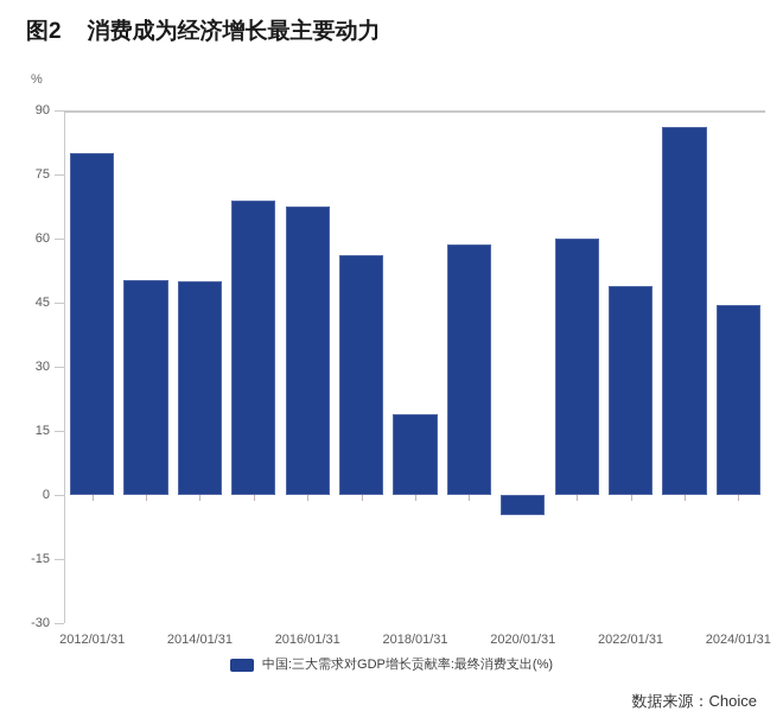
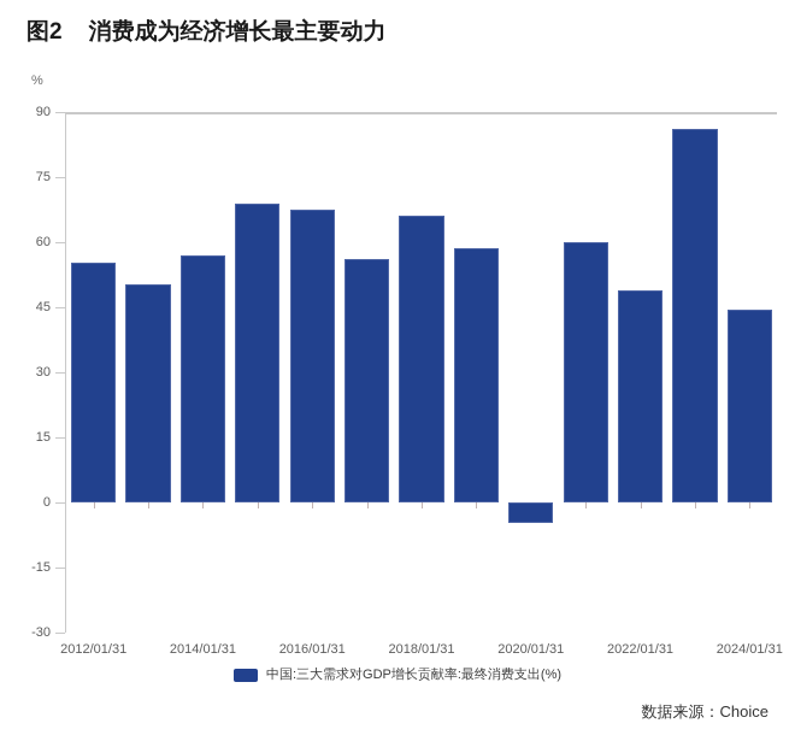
2012/01/31: 80 -> 55
2014/01/31: 50 -> 57
2018/01/31: 19 -> 66
